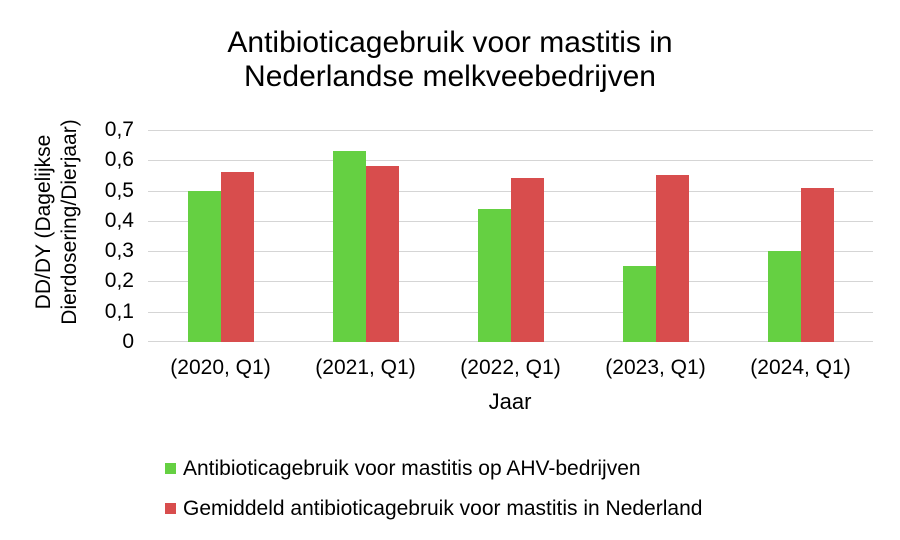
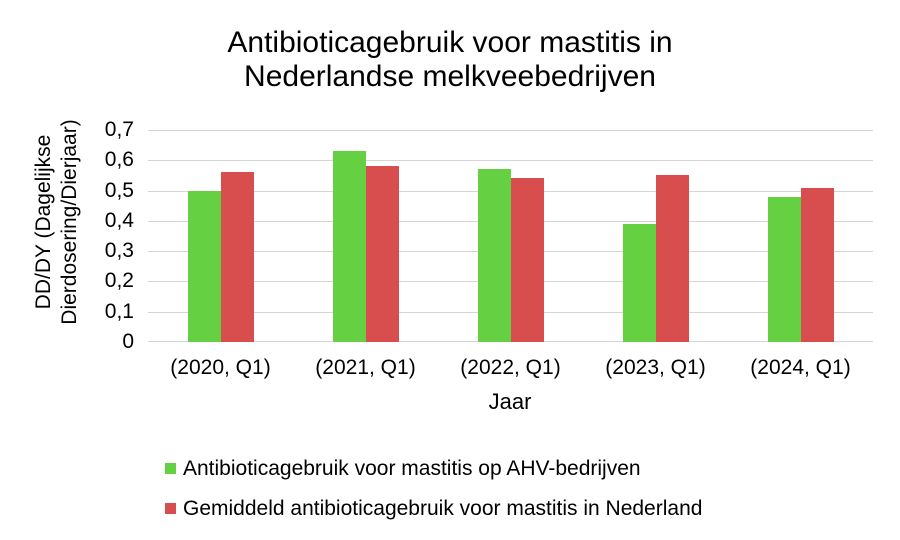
Antibioticagebruik voor mastitis op AHV-bedrijven/(2022, Q1): 0,44 -> 0,57
Antibioticagebruik voor mastitis op AHV-bedrijven/(2023, Q1): 0,25 -> 0,39
Antibioticagebruik voor mastitis op AHV-bedrijven/(2024, Q1): 0,30 -> 0,48
